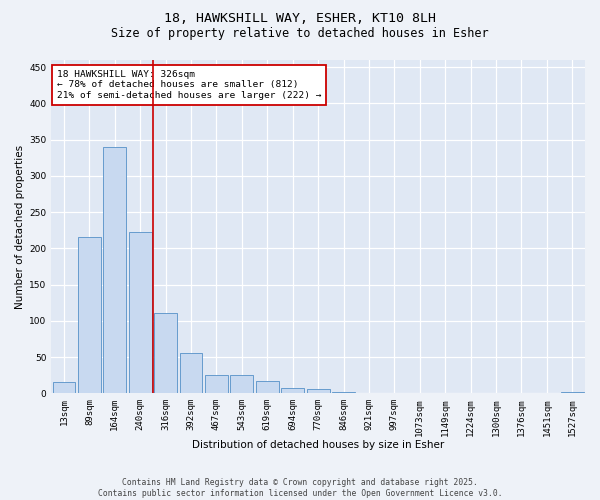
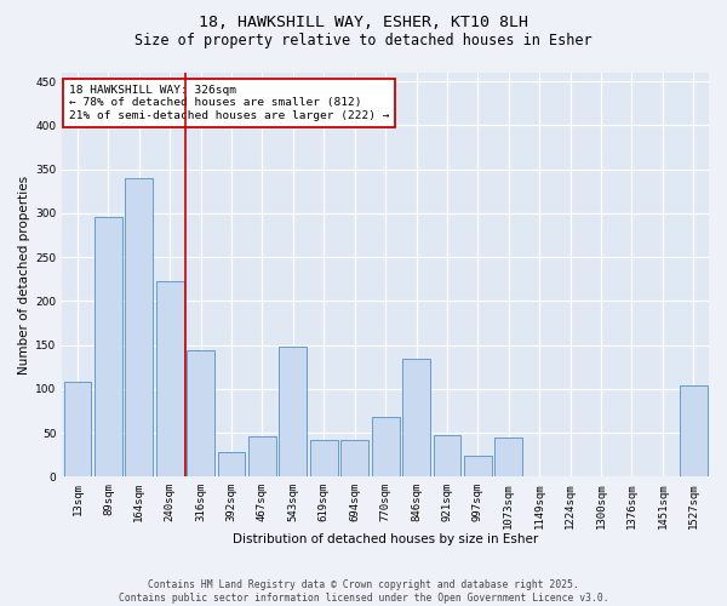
13sqm: 15 -> 108
89sqm: 216 -> 296
316sqm: 111 -> 144
392sqm: 55 -> 28
467sqm: 25 -> 46
543sqm: 25 -> 148
619sqm: 17 -> 42
694sqm: 8 -> 42
770sqm: 6 -> 68
846sqm: 2 -> 134
921sqm: 1 -> 48
997sqm: 1 -> 24
1073sqm: 1 -> 44
1527sqm: 2 -> 104
